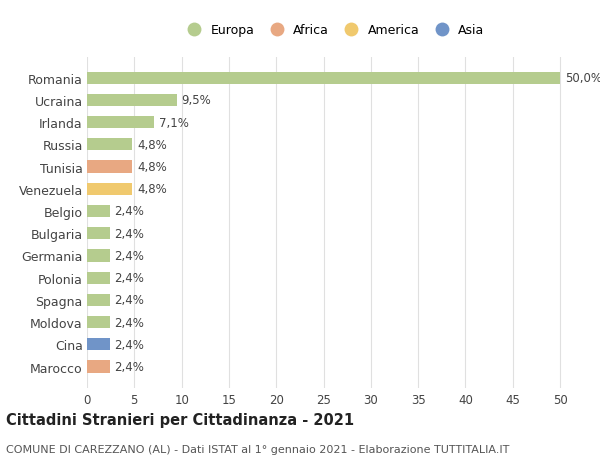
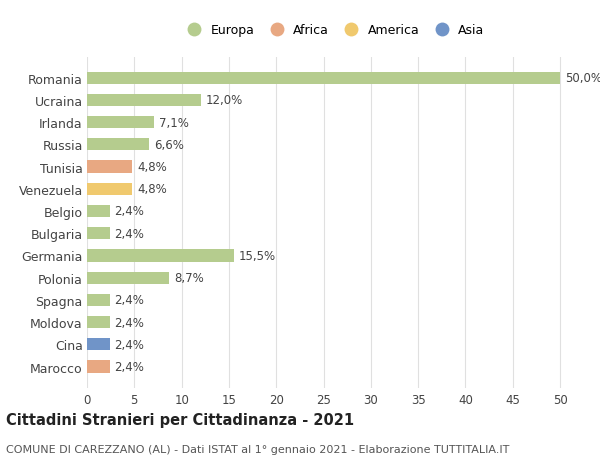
Ucraina: 9,5% -> 12,0%
Russia: 4,8% -> 6,6%
Germania: 2,4% -> 15,5%
Polonia: 2,4% -> 8,7%
